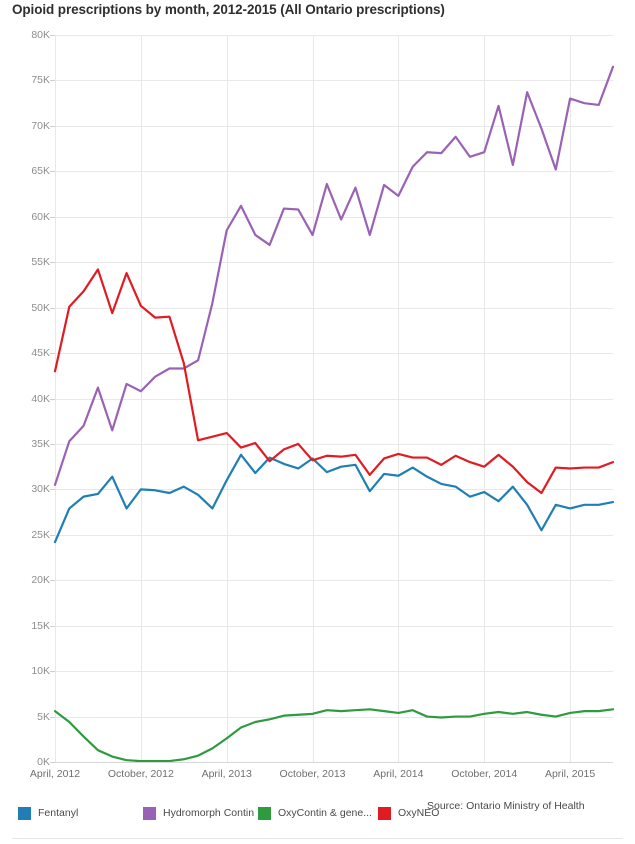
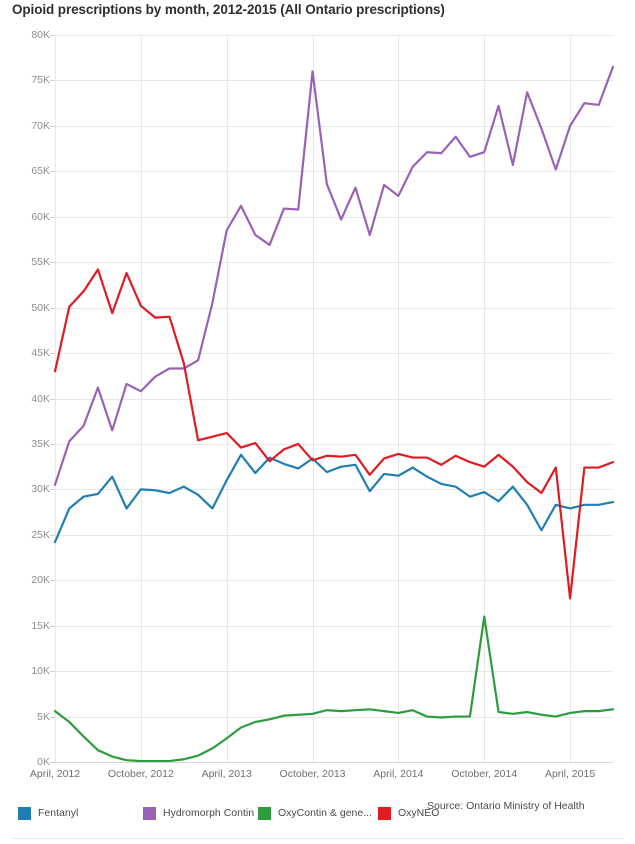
Hydromorph Contin/October, 2013: 58K -> 76K
OxyContin & gene.../October, 2014: 5K -> 16K
Hydromorph Contin/April, 2015: 73K -> 70K
OxyNEO/April, 2015: 32K -> 18K
